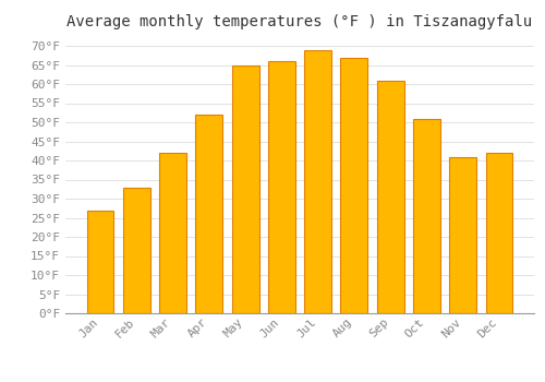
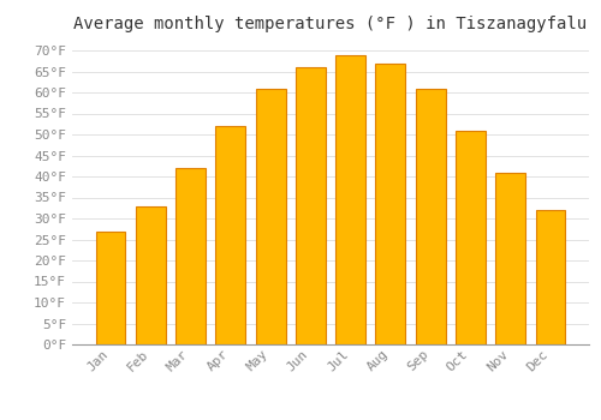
May: 65°F -> 61°F
Dec: 42°F -> 32°F
